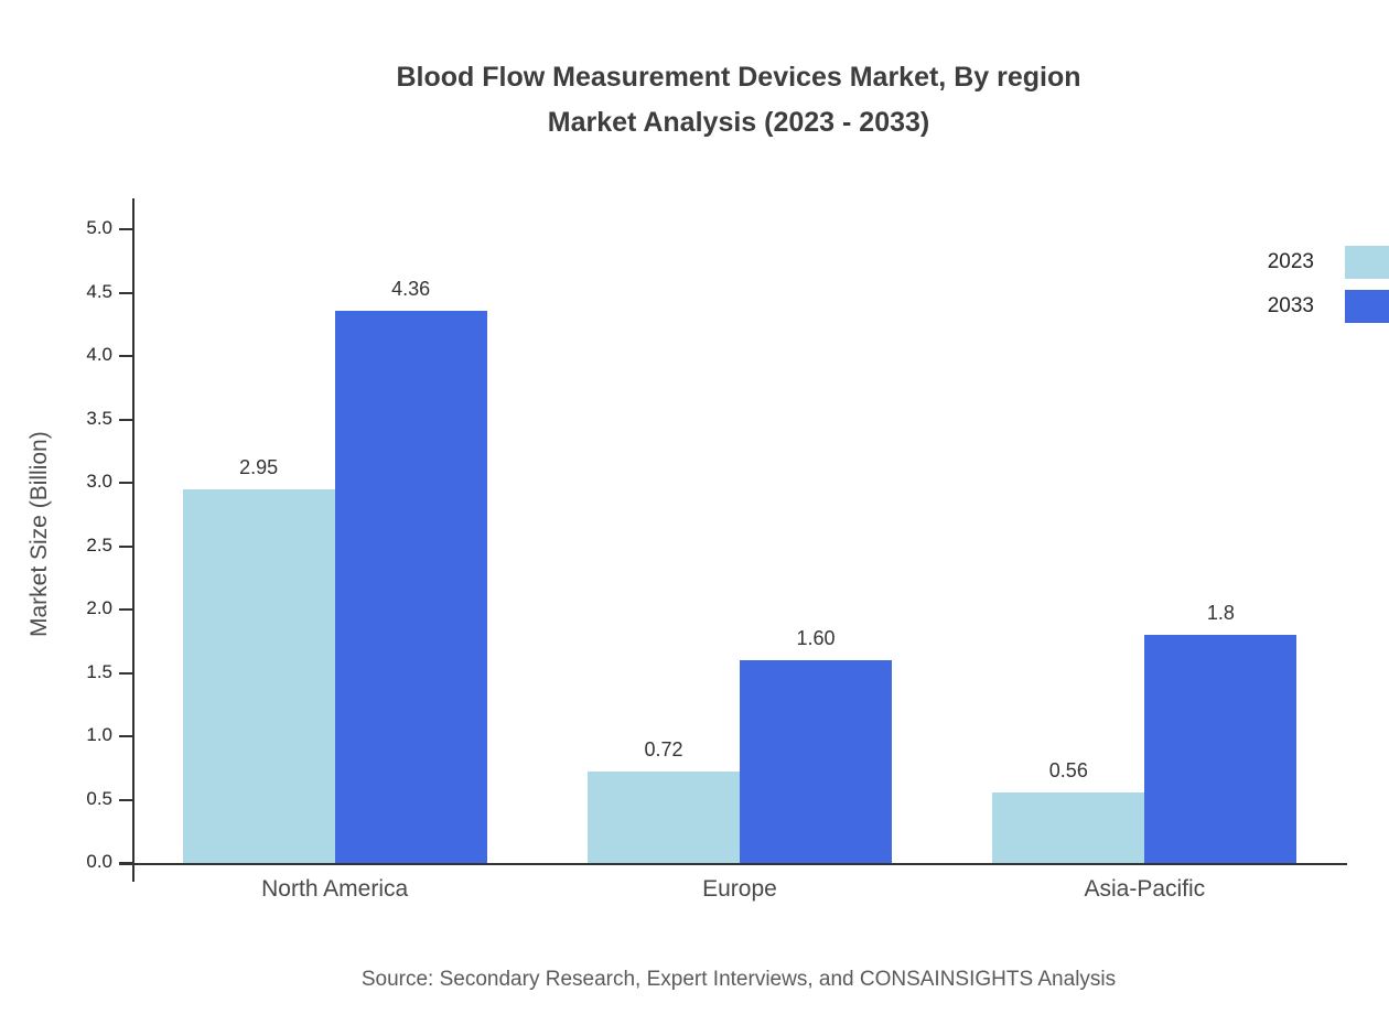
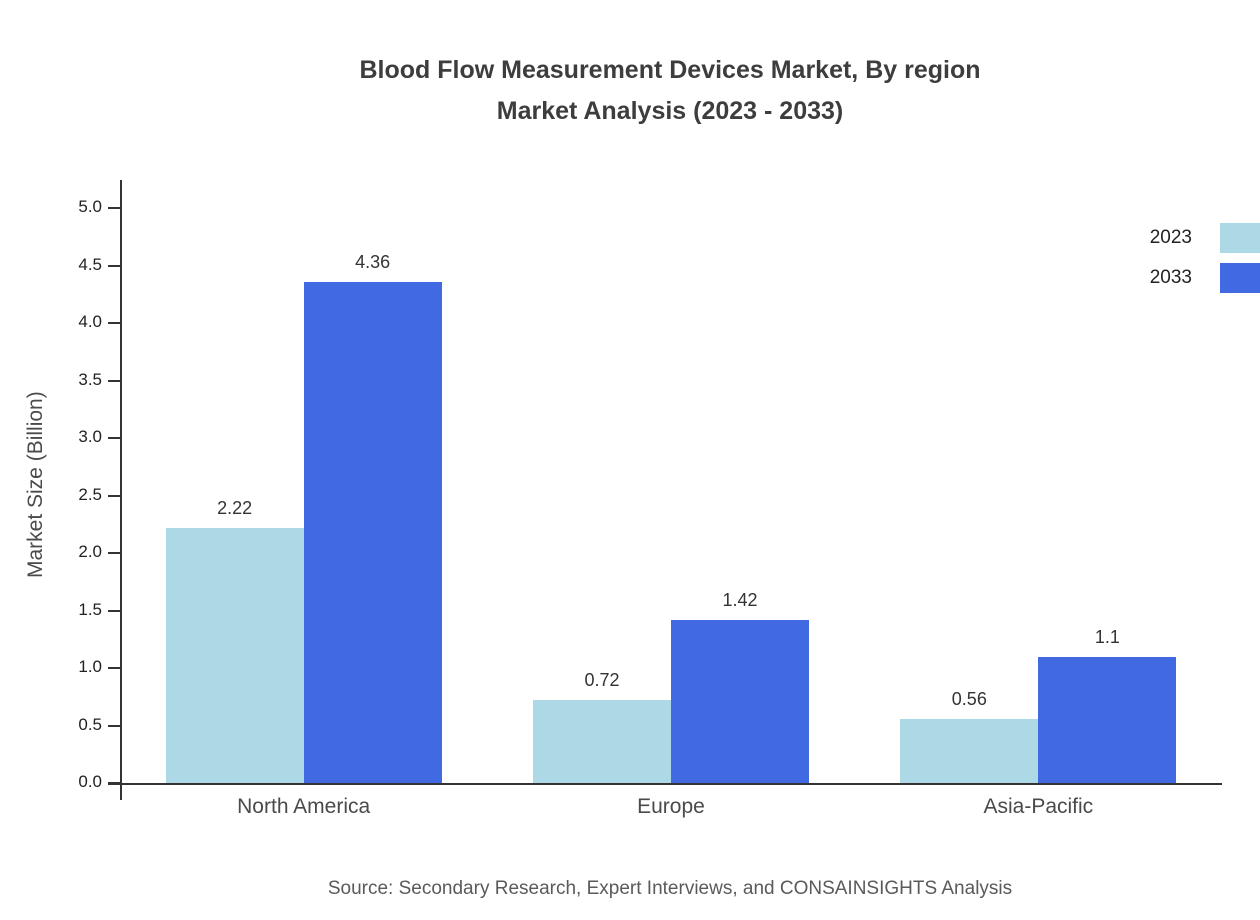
2023/North America: 2.95 -> 2.22
2033/Europe: 1.60 -> 1.42
2033/Asia-Pacific: 1.8 -> 1.1
